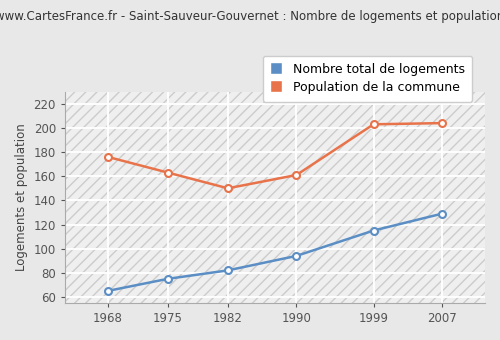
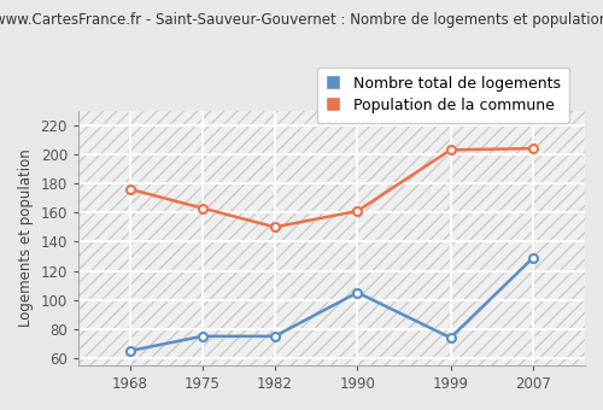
Nombre total de logements/1982: 82 -> 75
Nombre total de logements/1990: 94 -> 105
Nombre total de logements/1999: 115 -> 74
